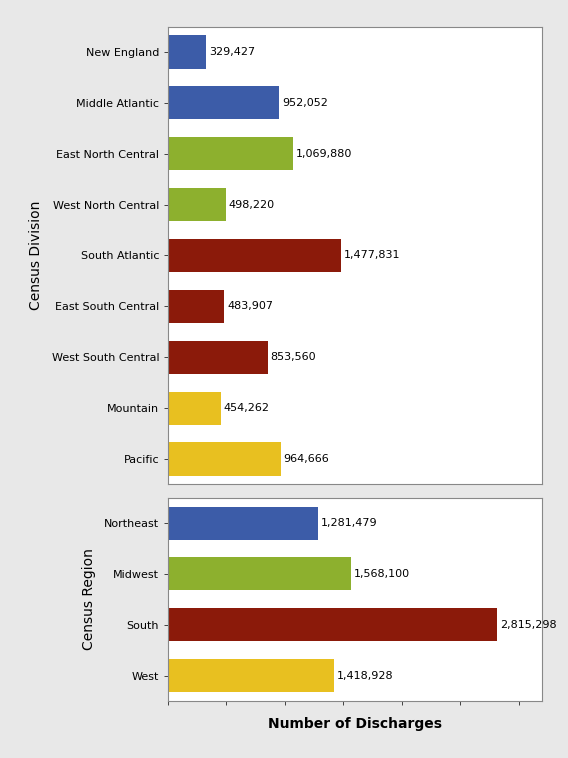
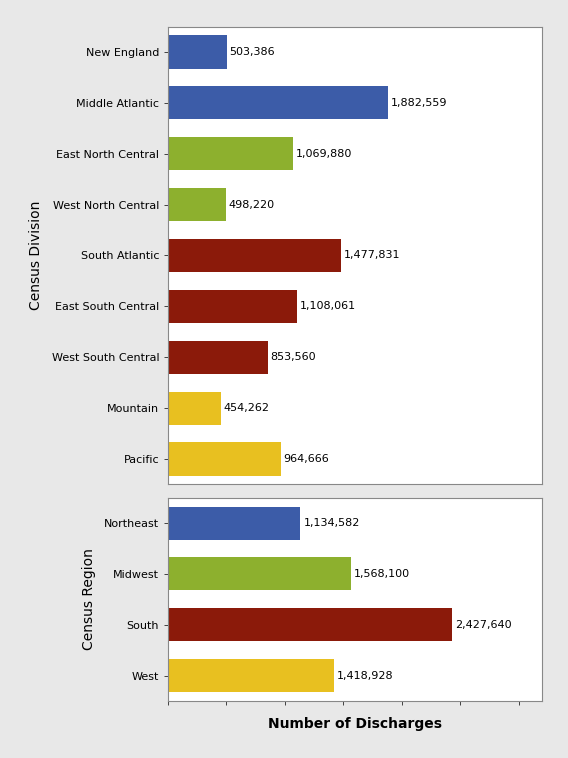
New England: 329,427 -> 503,386
Middle Atlantic: 952,052 -> 1,882,559
East South Central: 483,907 -> 1,108,061
Northeast: 1,281,479 -> 1,134,582
South: 2,815,298 -> 2,427,640
